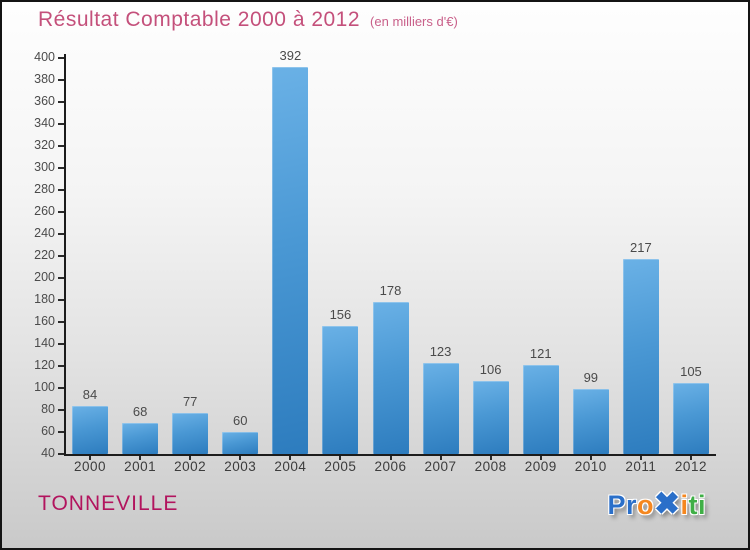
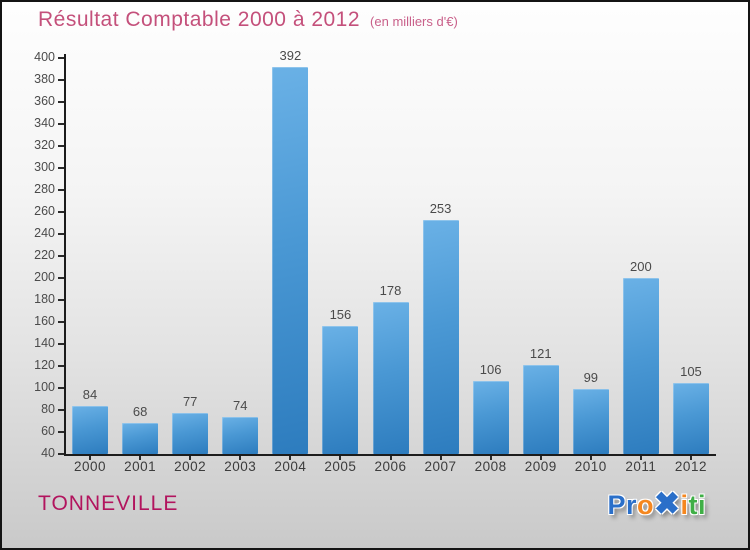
2003: 60 -> 74
2007: 123 -> 253
2011: 217 -> 200
